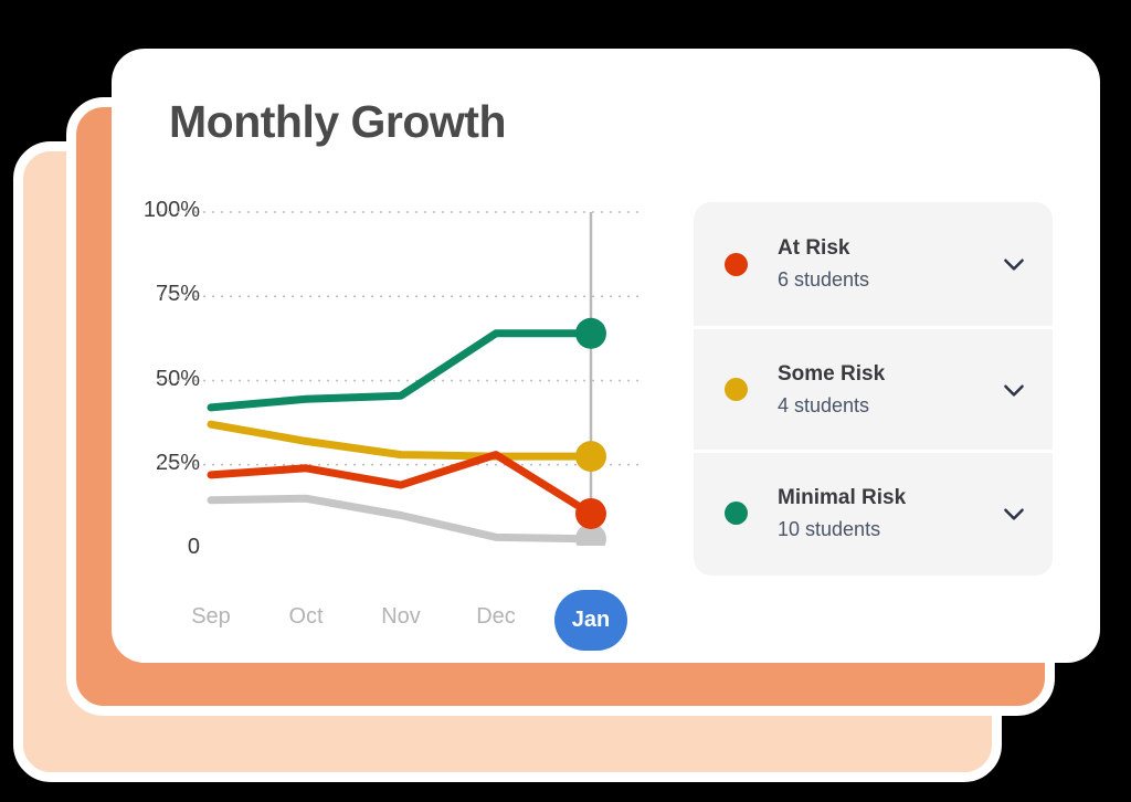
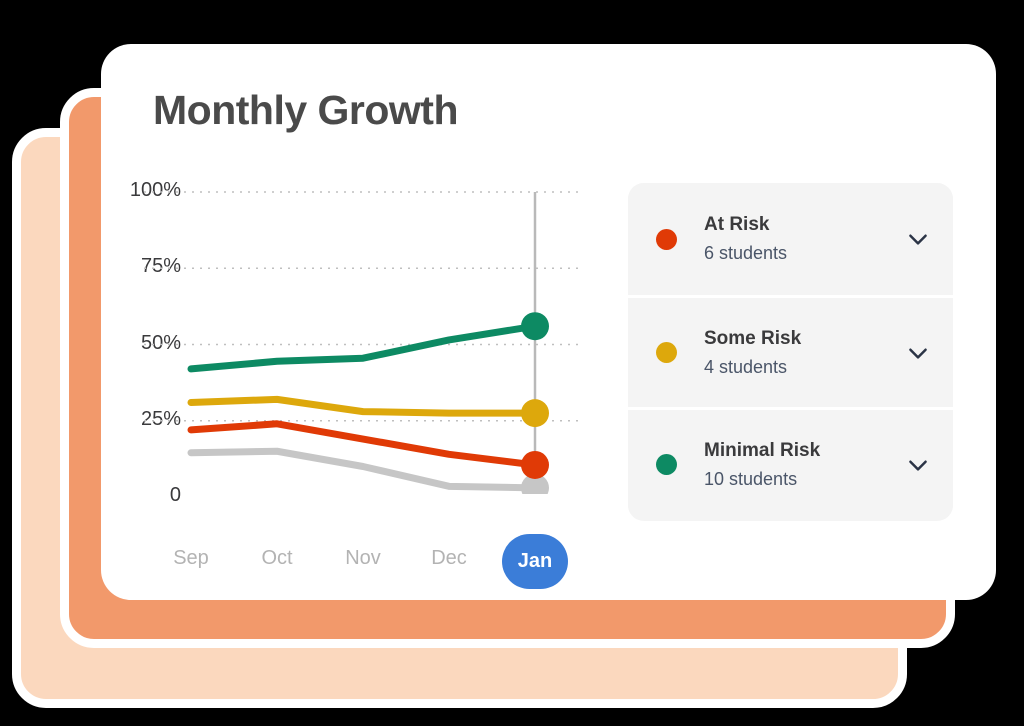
Some Risk/Sep: 37% -> 31%
Minimal Risk/Dec: 64% -> 52%
At Risk/Dec: 28% -> 14%
Minimal Risk/Jan: 64% -> 56%
